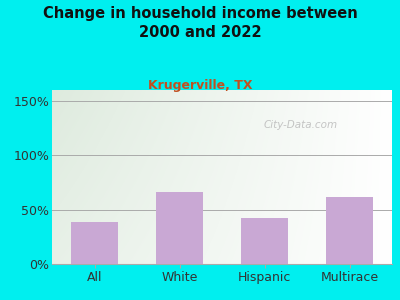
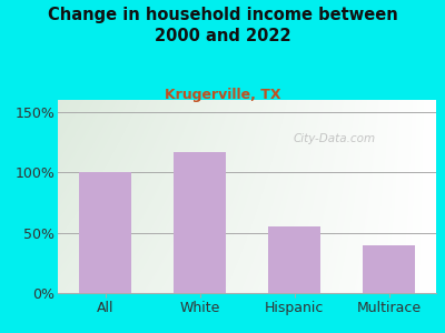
All: 39% -> 100%
White: 66% -> 117%
Hispanic: 42% -> 55%
Multirace: 62% -> 40%
